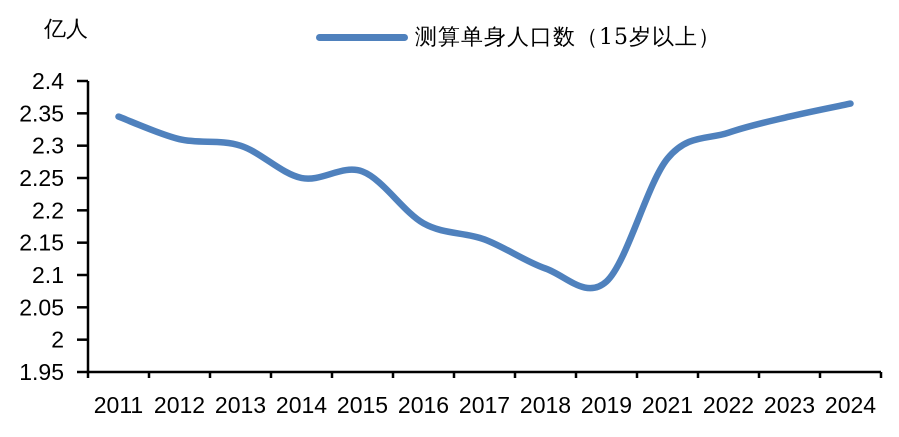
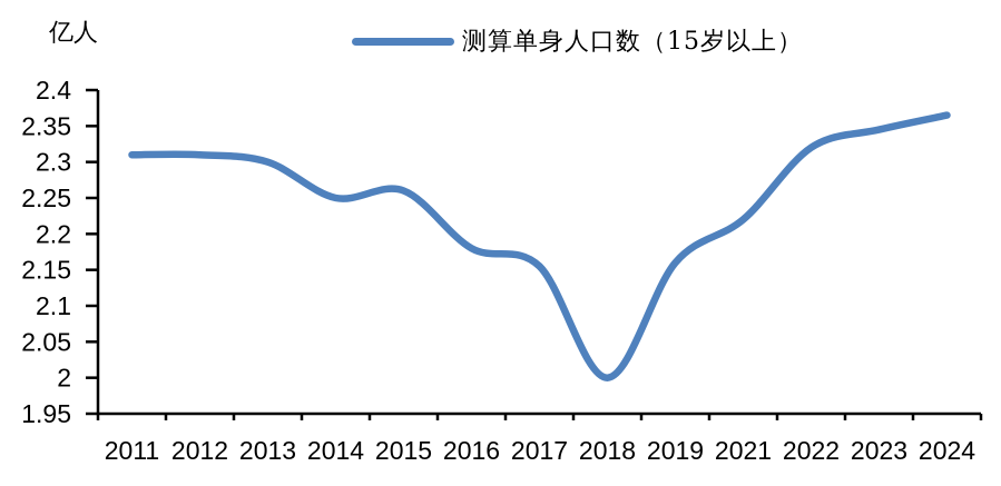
2011: 2.35 -> 2.31
2018: 2.11 -> 2.00
2019: 2.09 -> 2.16
2021: 2.28 -> 2.22
